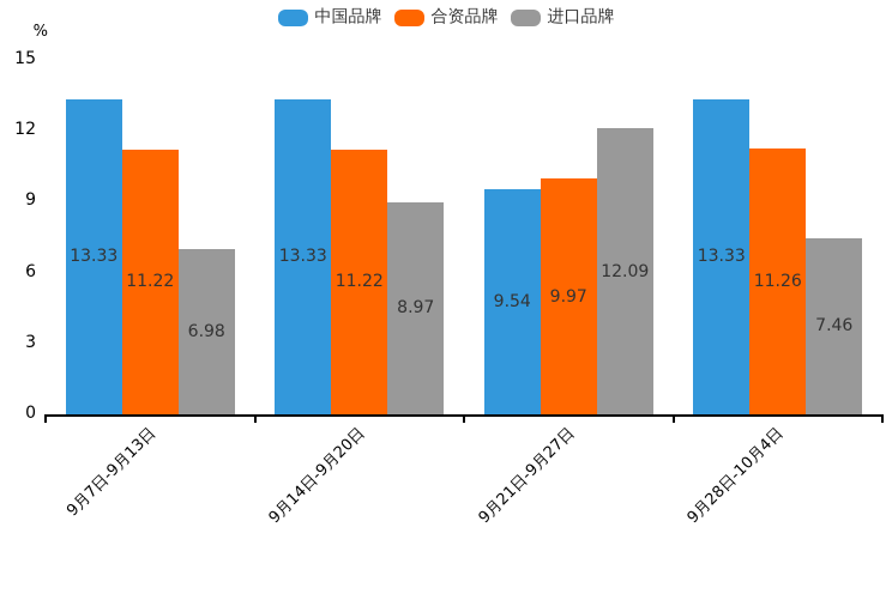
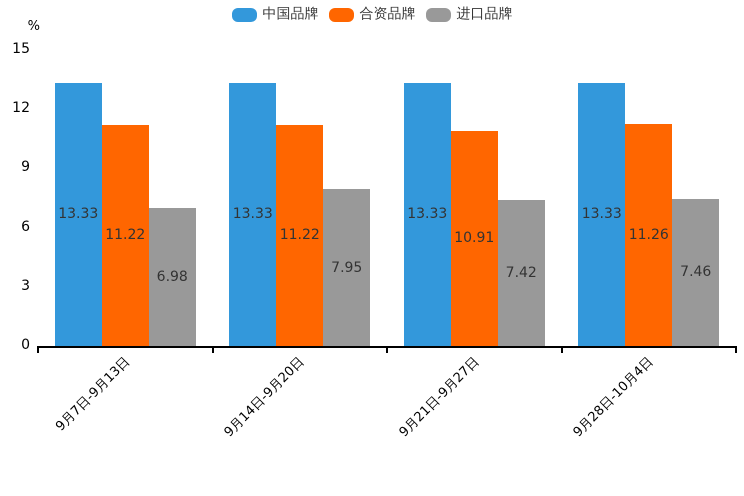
进口品牌/9月14日-9月20日: 8.97 -> 7.95
中国品牌/9月21日-9月27日: 9.54 -> 13.33
合资品牌/9月21日-9月27日: 9.97 -> 10.91
进口品牌/9月21日-9月27日: 12.09 -> 7.42
